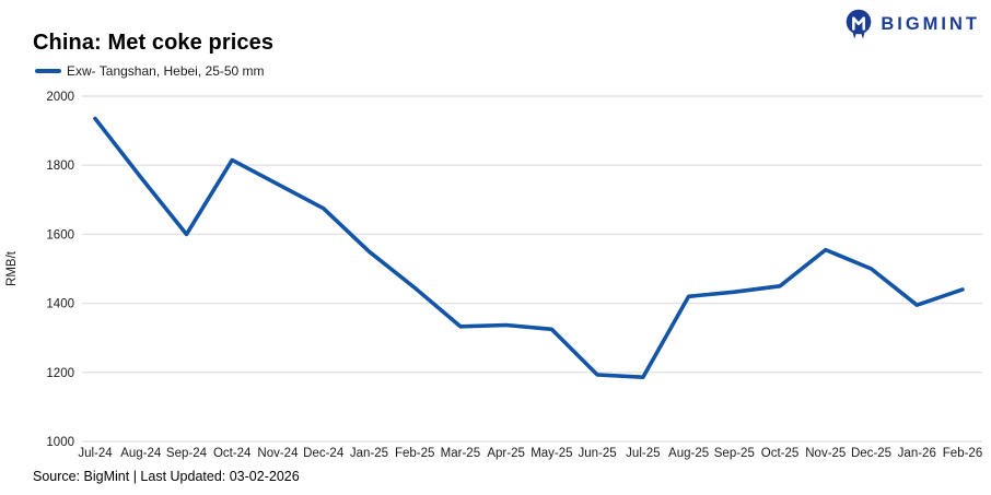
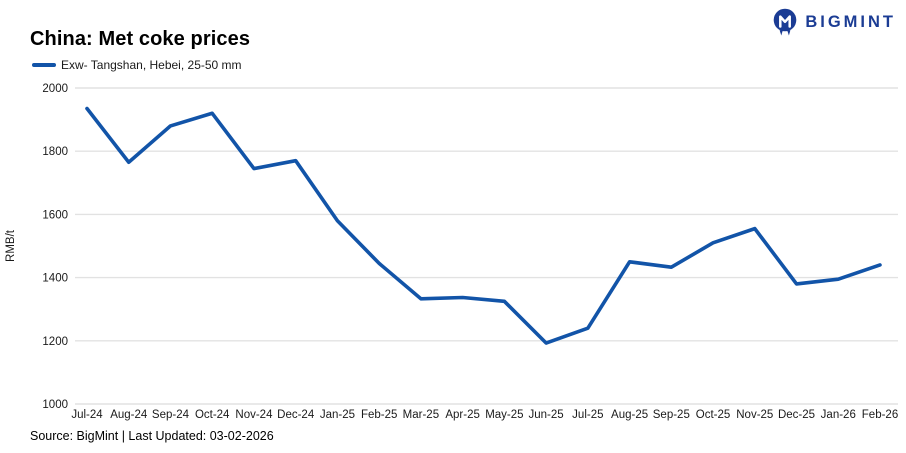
Sep-24: 1600 -> 1880
Oct-24: 1820 -> 1920
Dec-24: 1680 -> 1770
Jan-25: 1550 -> 1580
Jul-25: 1190 -> 1240
Aug-25: 1420 -> 1450
Oct-25: 1450 -> 1510
Dec-25: 1500 -> 1380
